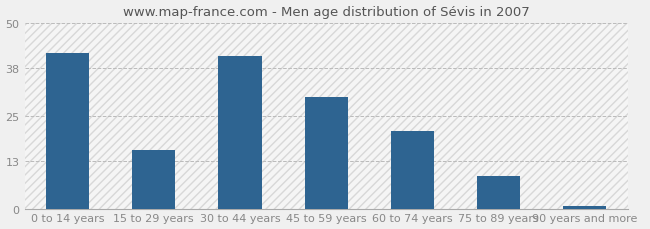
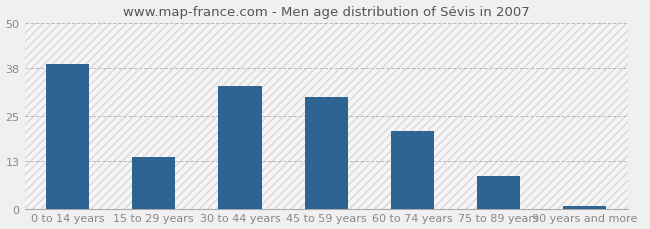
0 to 14 years: 42 -> 39
15 to 29 years: 16 -> 14
30 to 44 years: 41 -> 33
